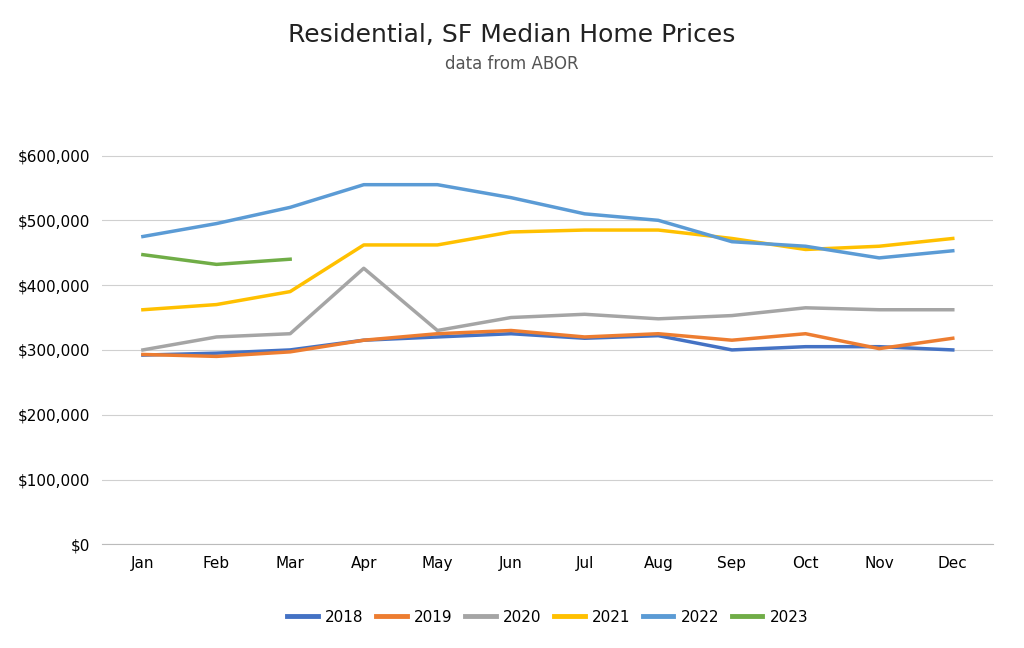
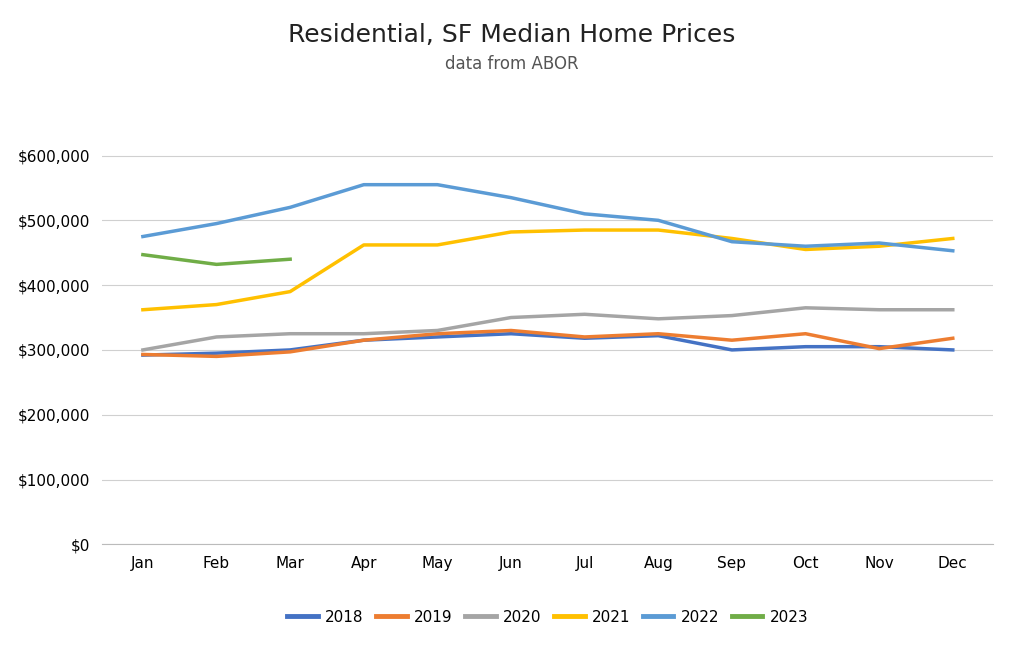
2020/Apr: $426,000 -> $325,000
2022/Nov: $442,000 -> $465,000
